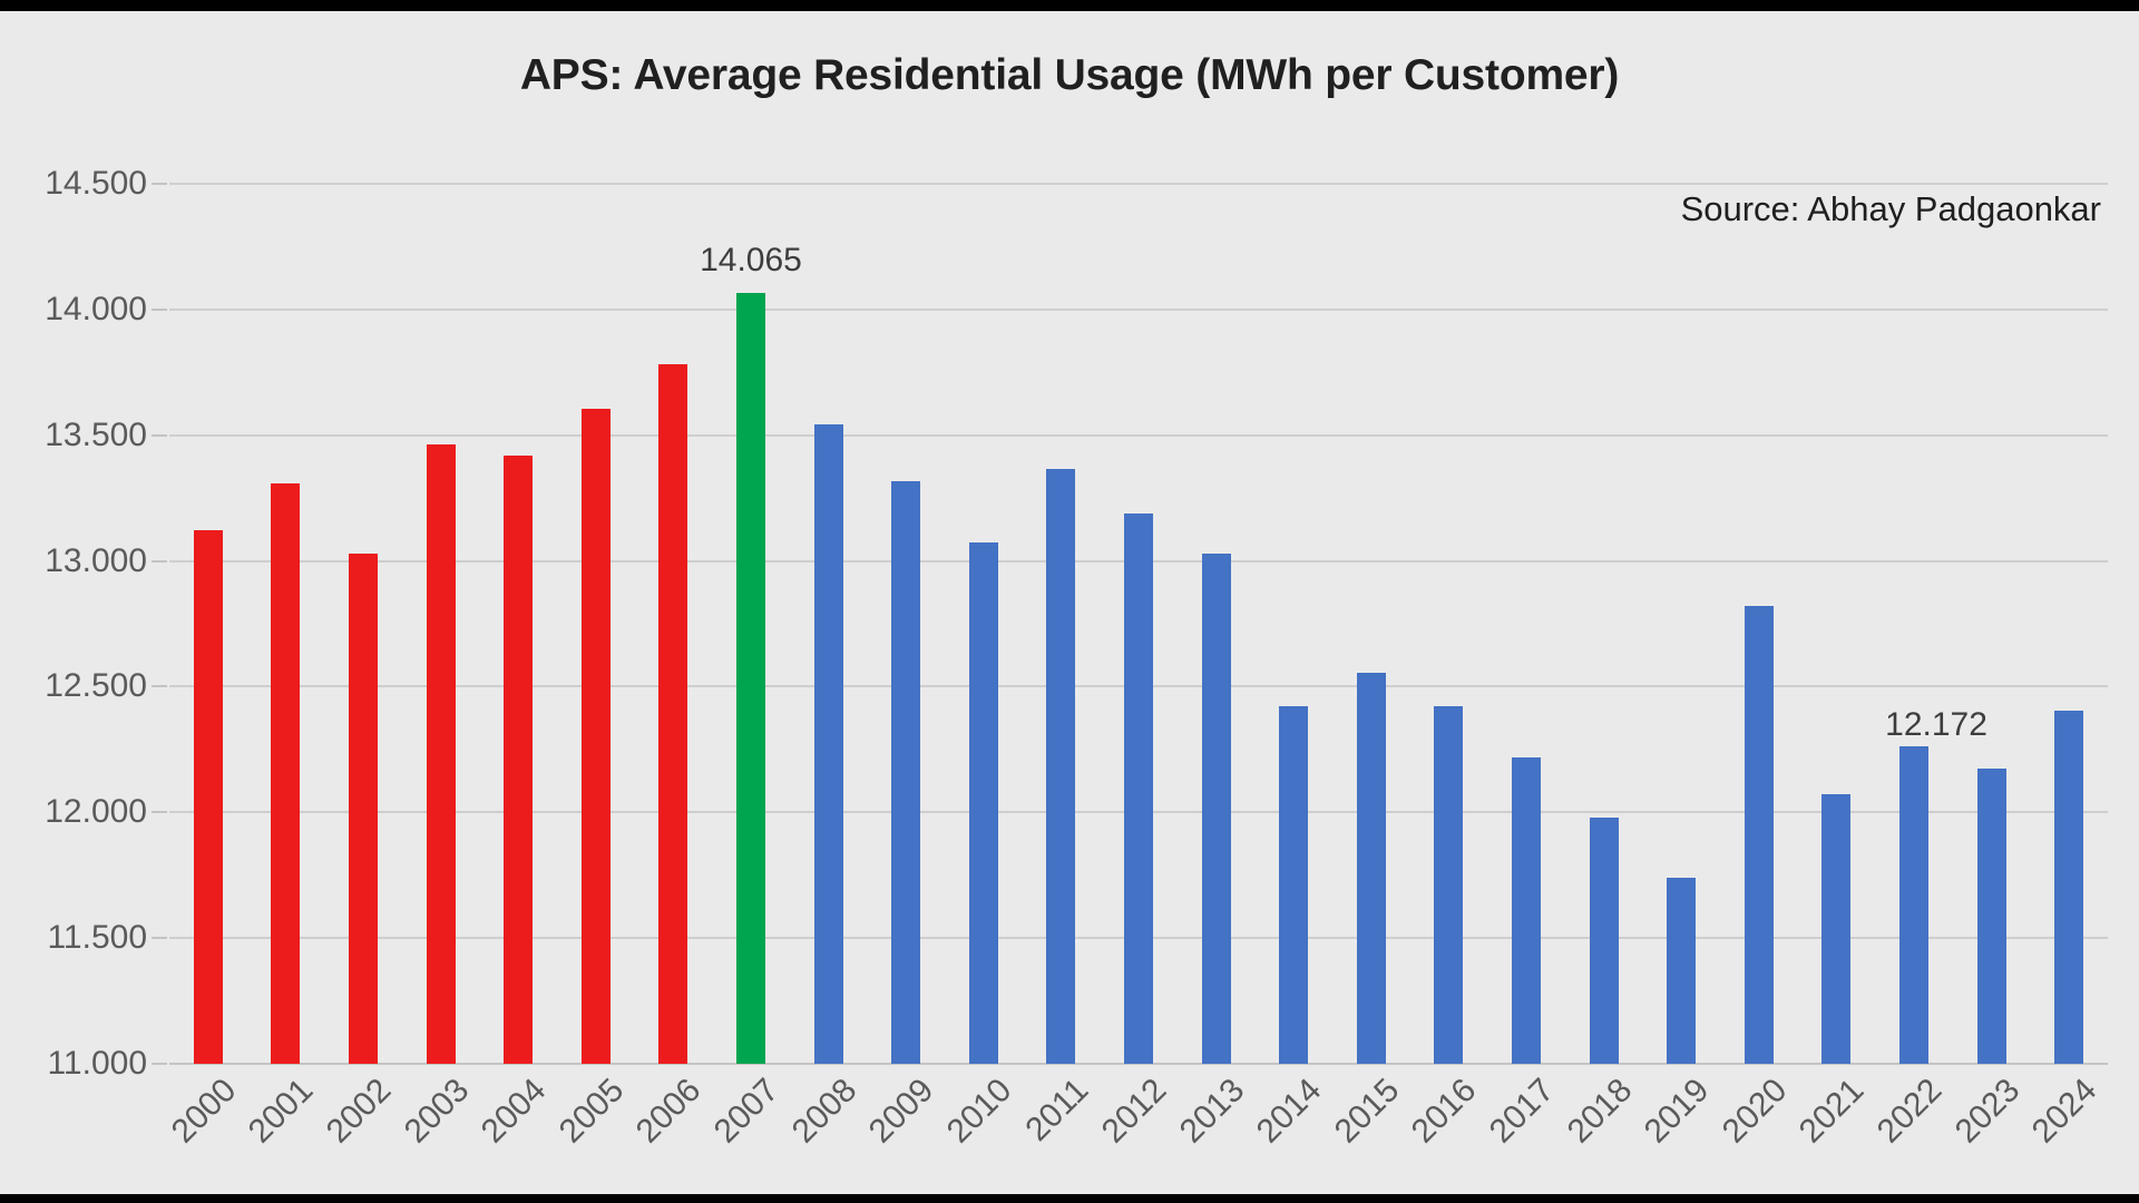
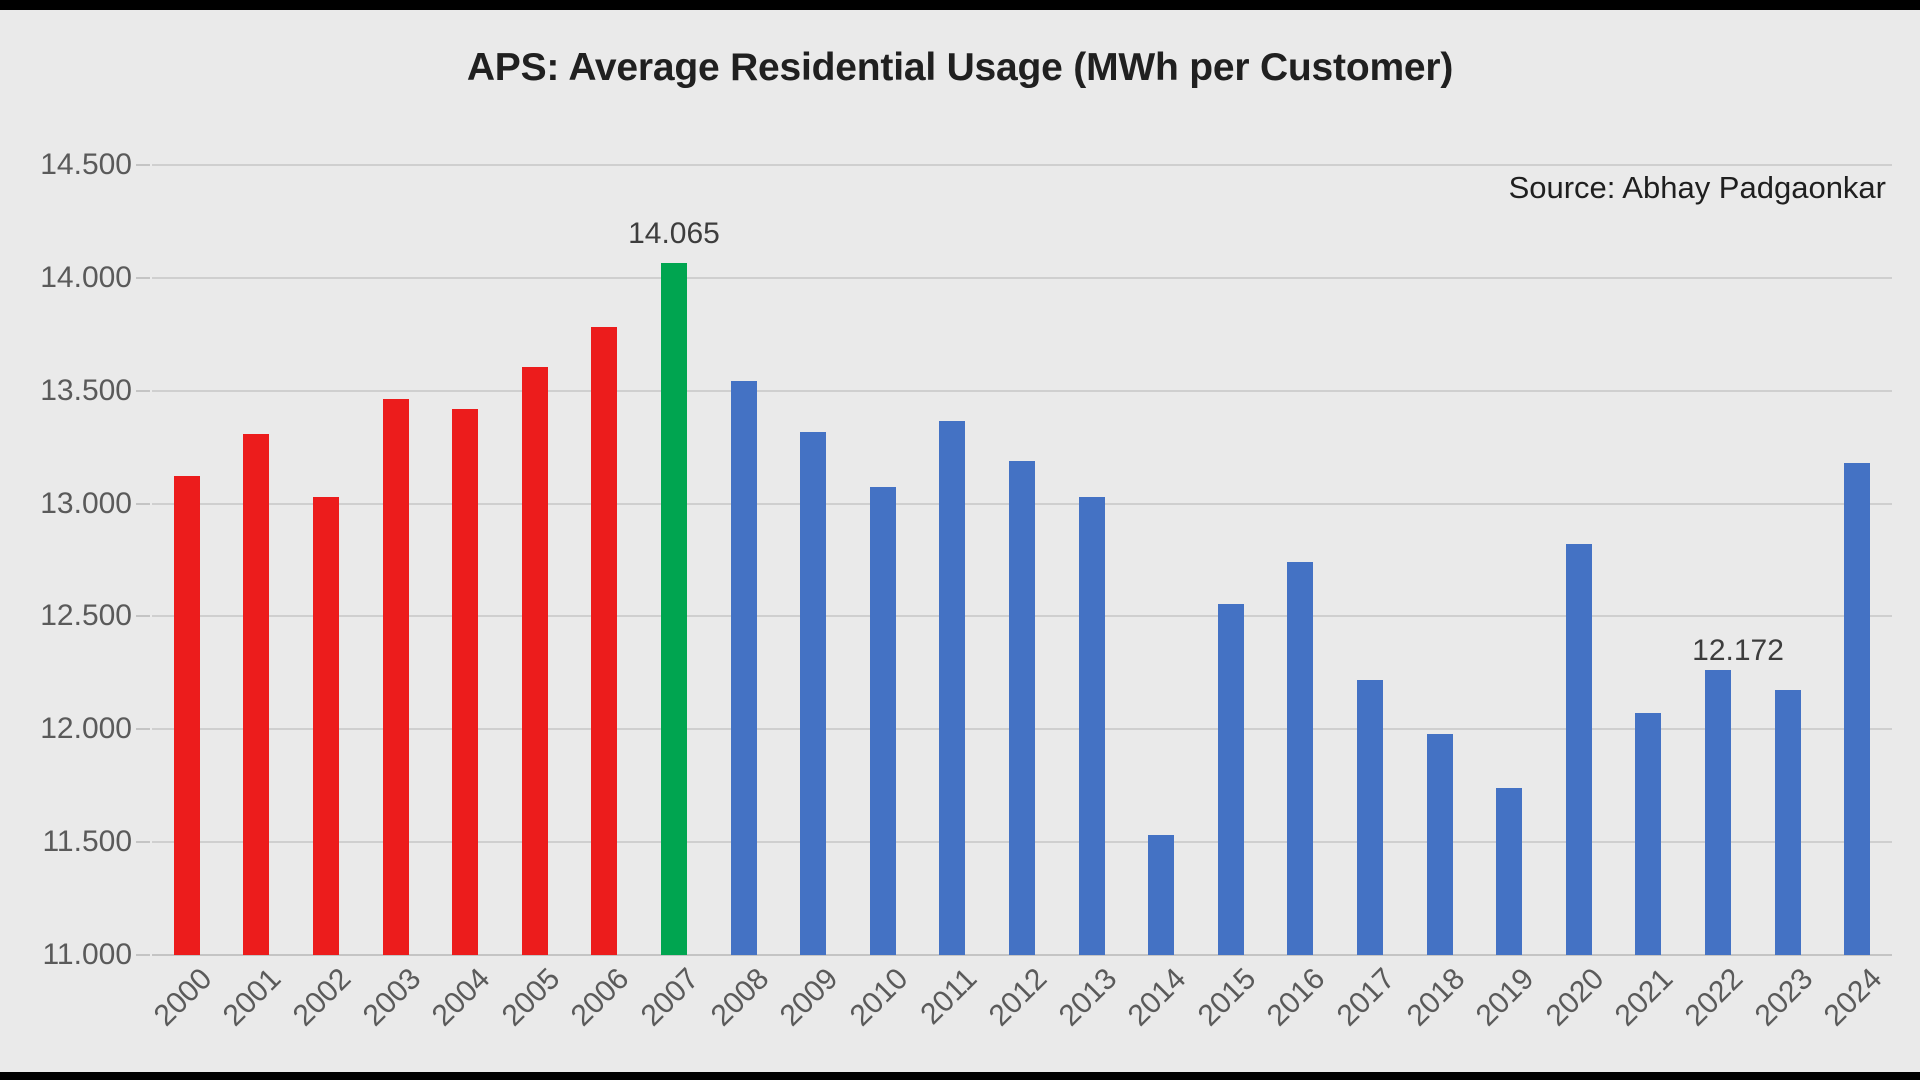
2014: 12.42 -> 11.53
2016: 12.42 -> 12.74
2024: 12.40 -> 13.18
